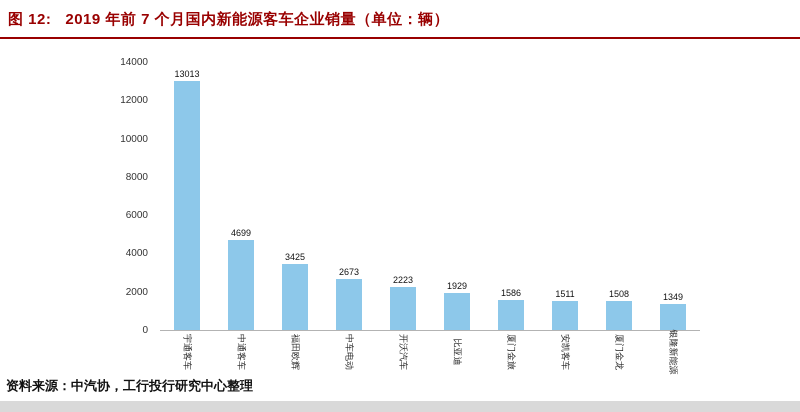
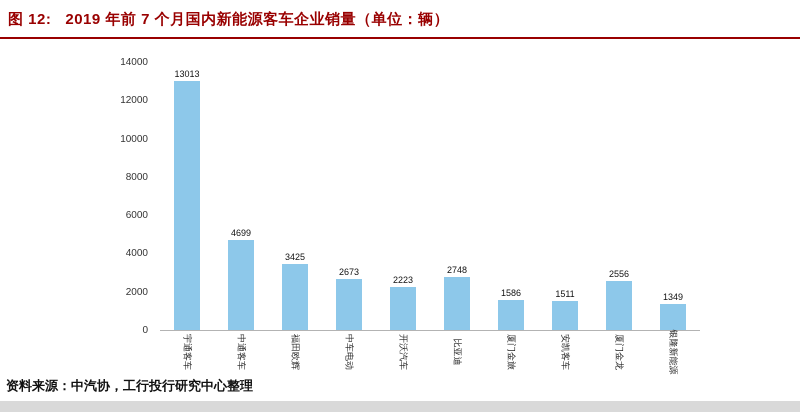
比亚迪: 1929 -> 2748
厦门金龙: 1508 -> 2556
